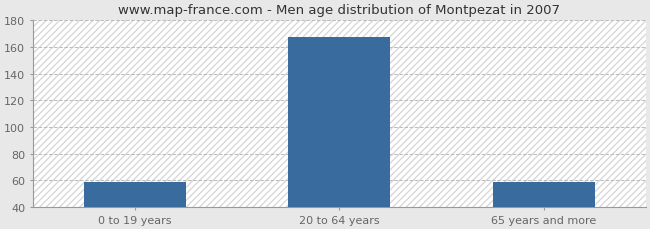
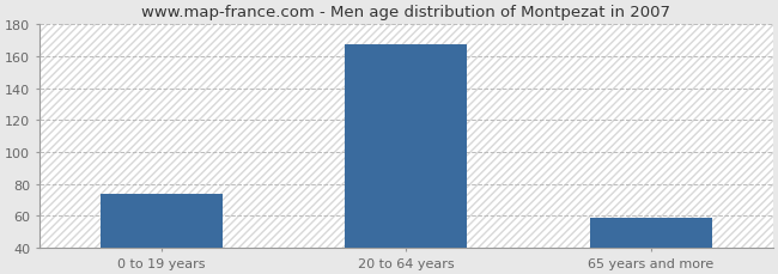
0 to 19 years: 59 -> 74
